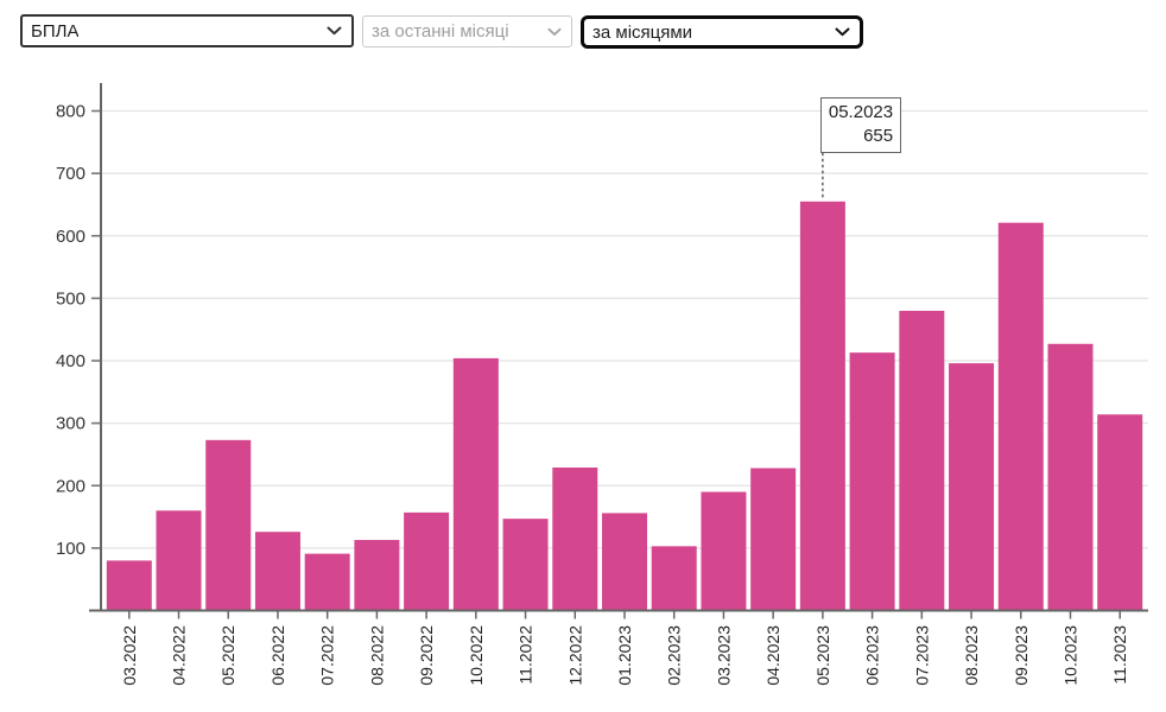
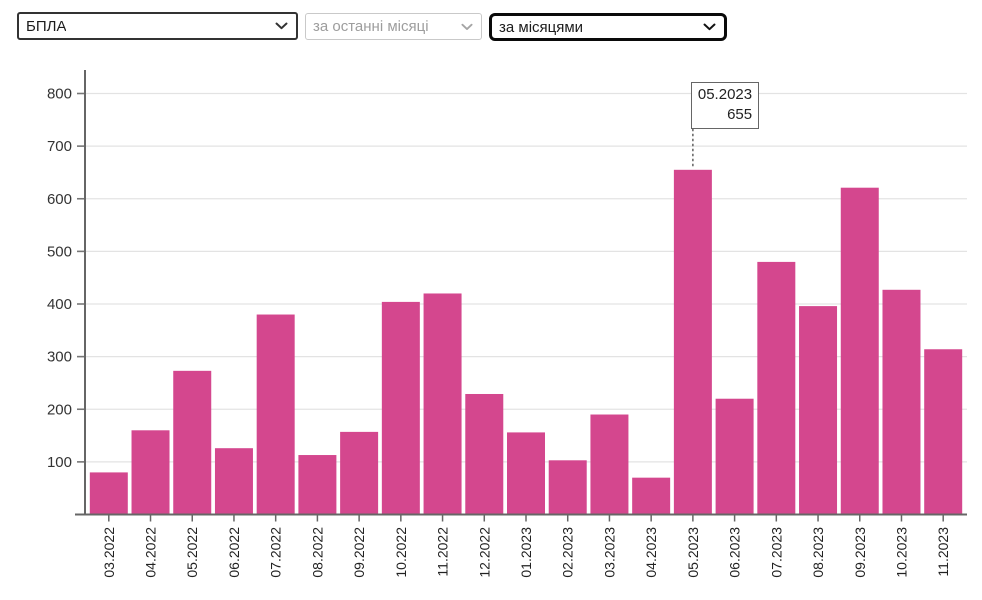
07.2022: 90 -> 380
11.2022: 150 -> 420
04.2023: 230 -> 70
06.2023: 410 -> 220
